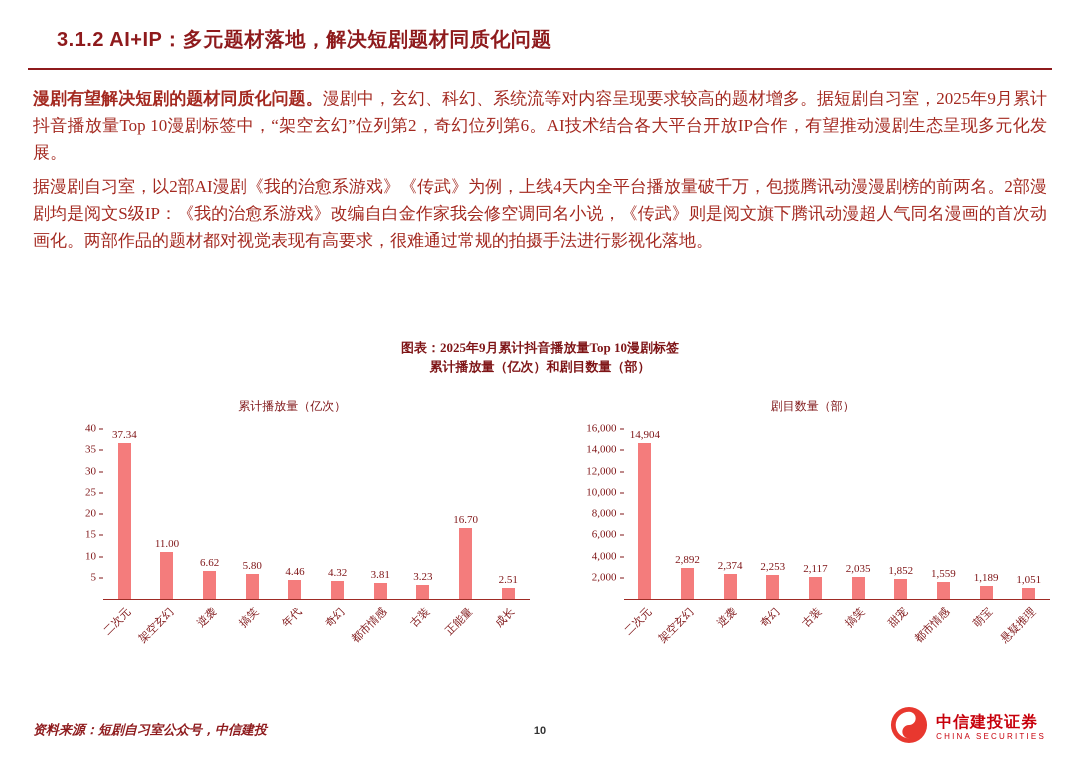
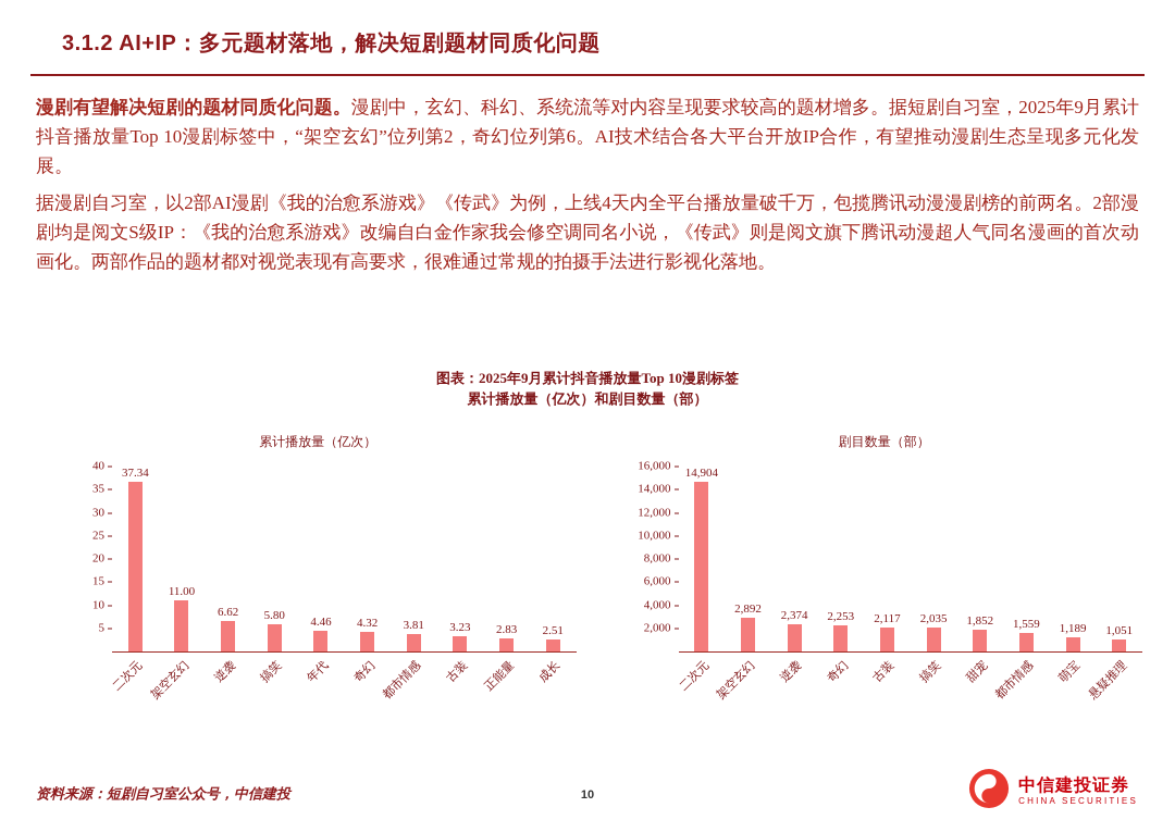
累计播放量（亿次）/正能量: 16.70 -> 2.83
